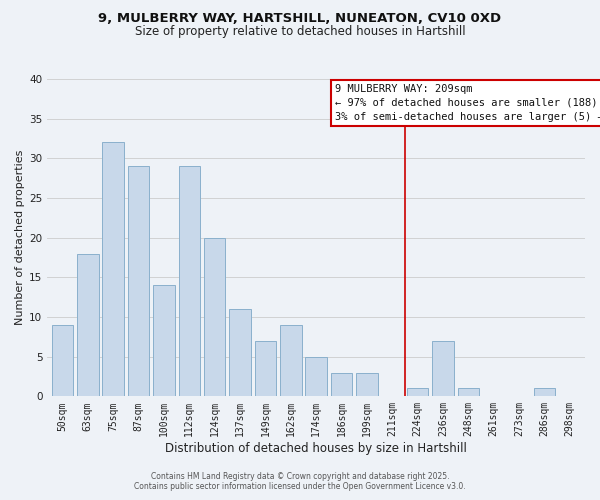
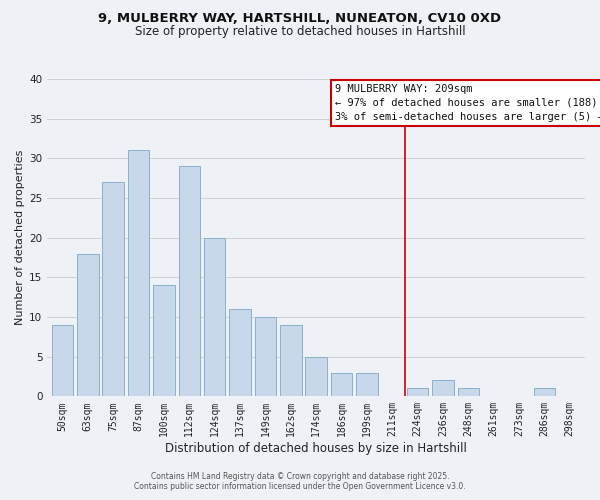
75sqm: 32 -> 27
87sqm: 29 -> 31
149sqm: 7 -> 10
236sqm: 7 -> 2
